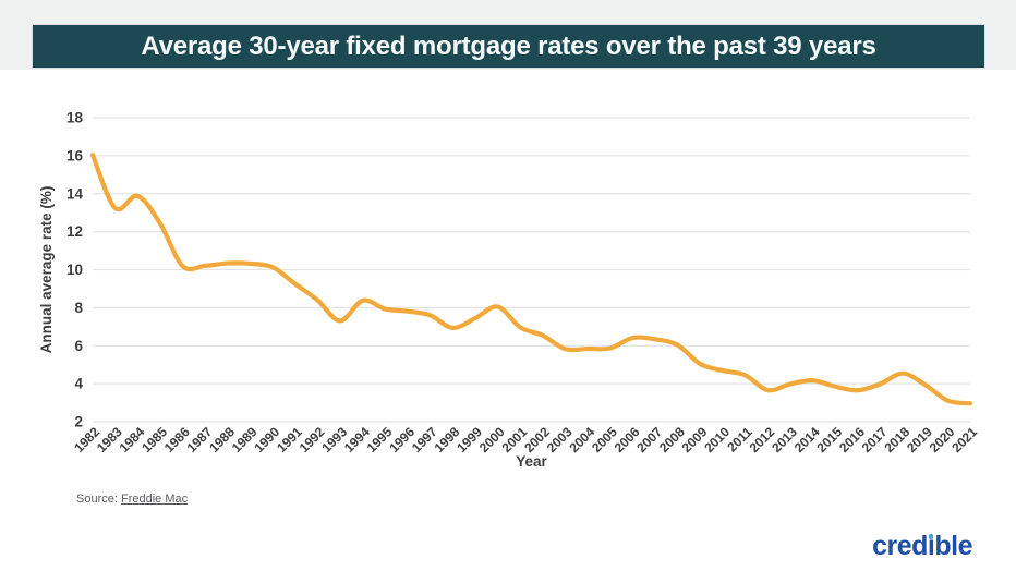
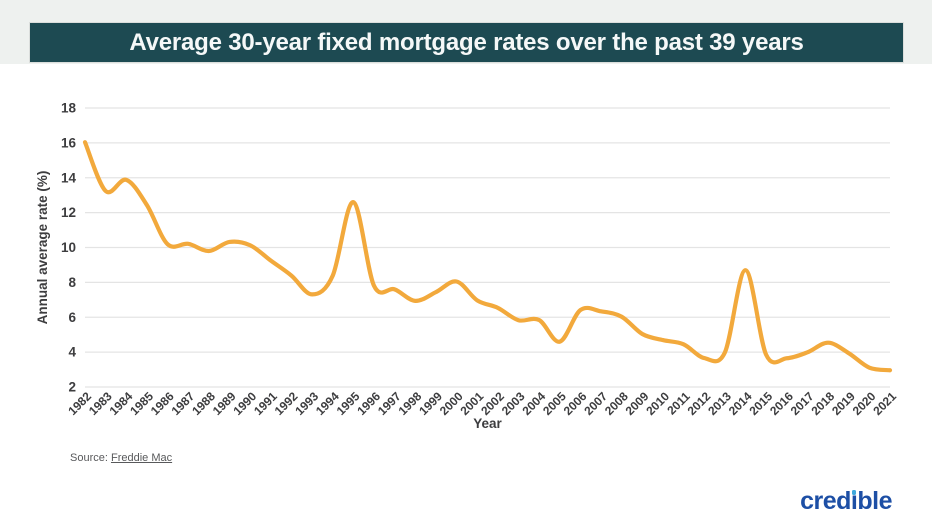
1988: 10.3 -> 9.8
1995: 7.9 -> 12.6
2005: 5.9 -> 4.6
2014: 4.2 -> 8.7
